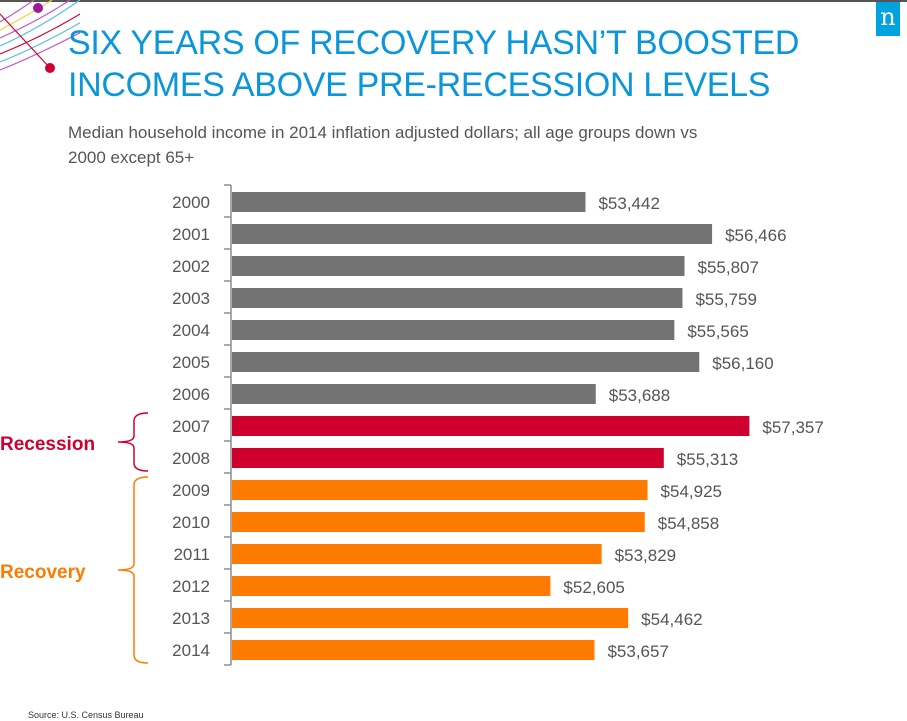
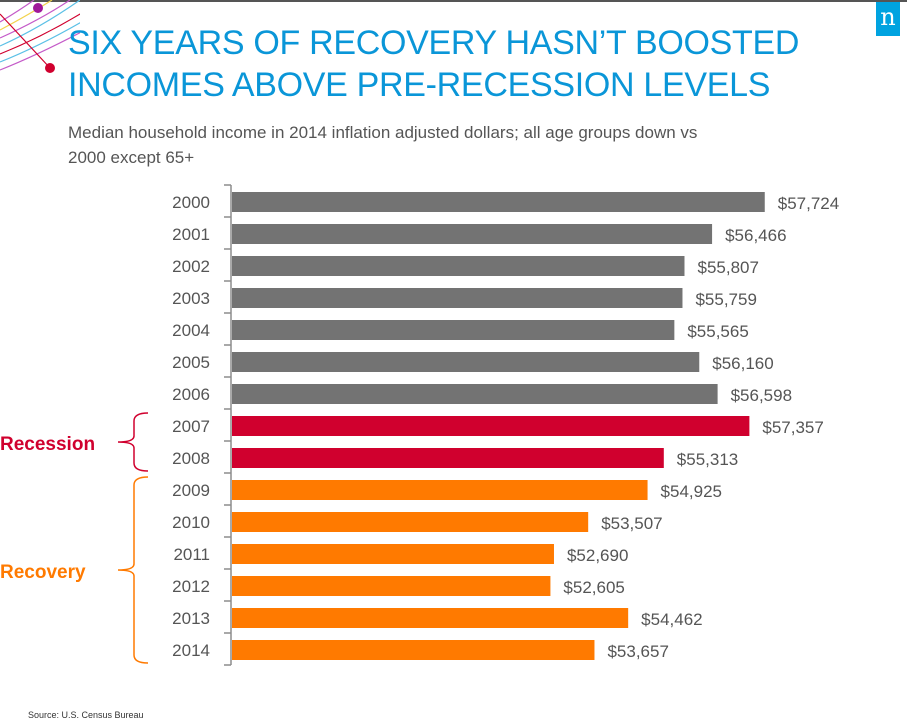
2000: $53,442 -> $57,724
2006: $53,688 -> $56,598
2010: $54,858 -> $53,507
2011: $53,829 -> $52,690
